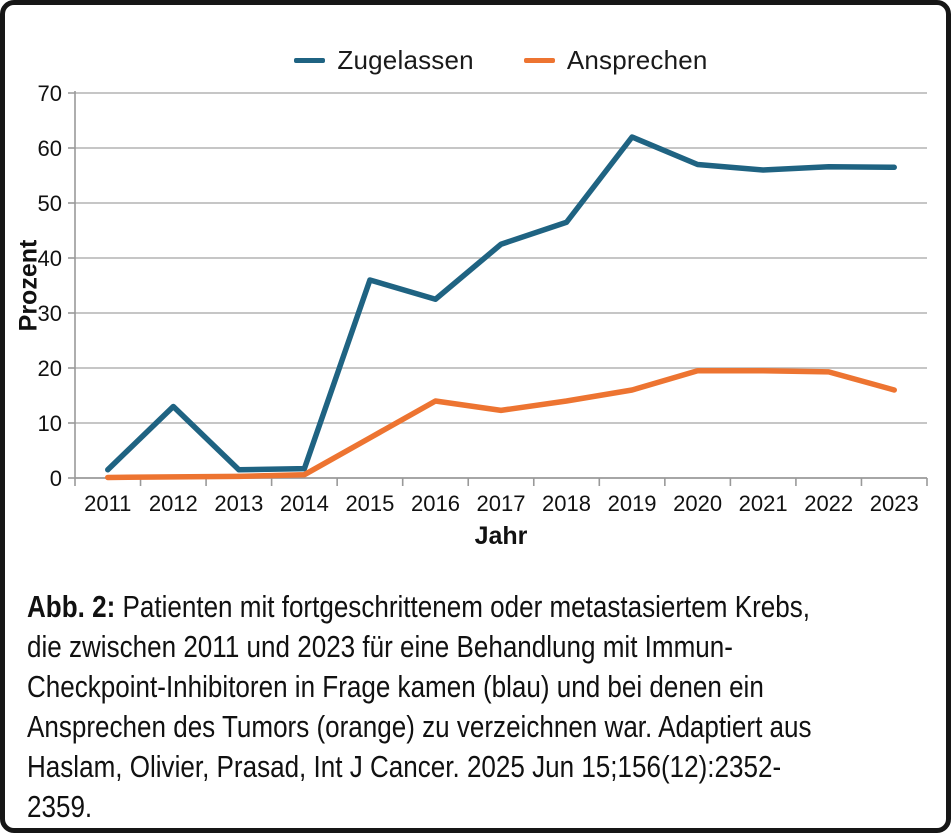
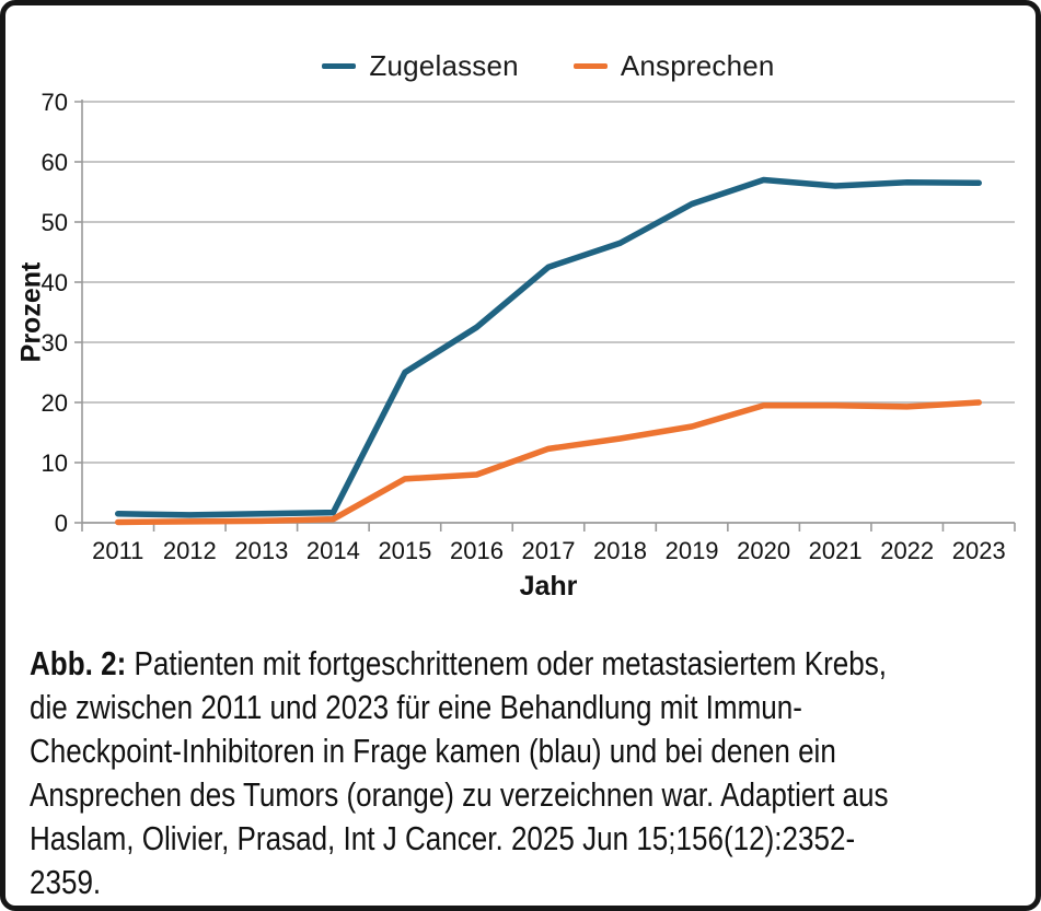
Zugelassen/2012: 13 -> 1
Zugelassen/2015: 36 -> 25
Ansprechen/2016: 14 -> 8
Zugelassen/2019: 62 -> 53
Ansprechen/2023: 16 -> 20
